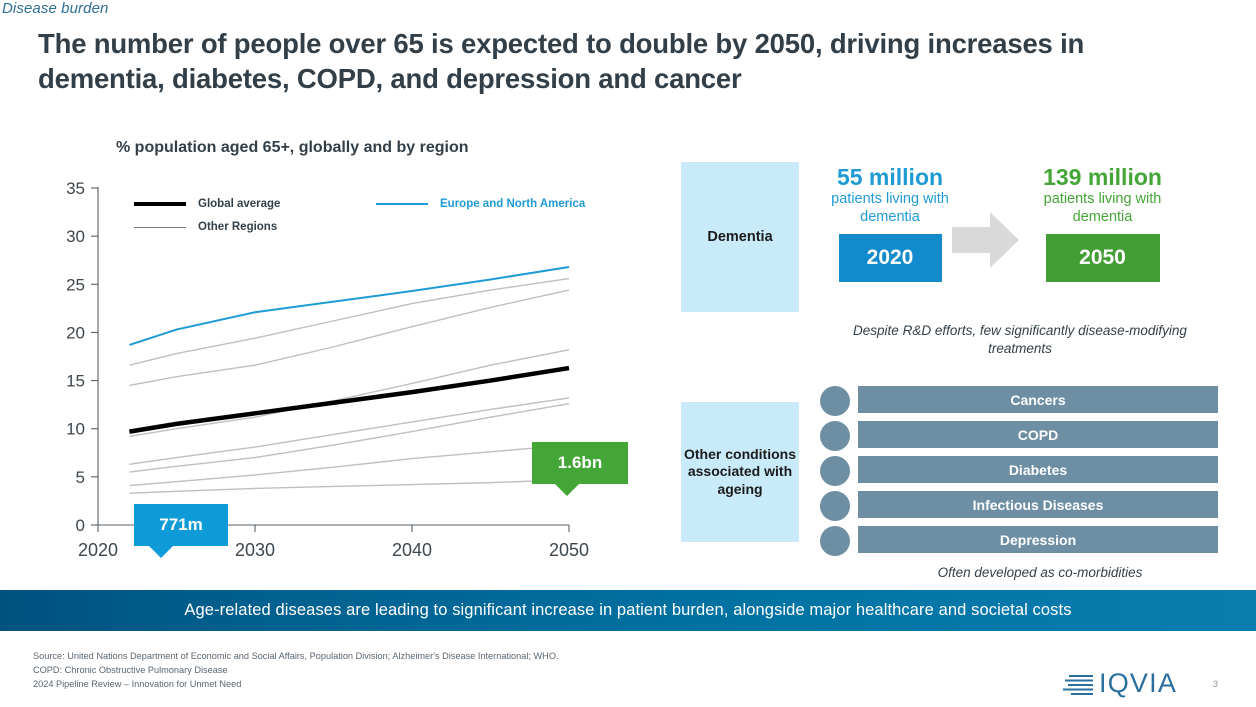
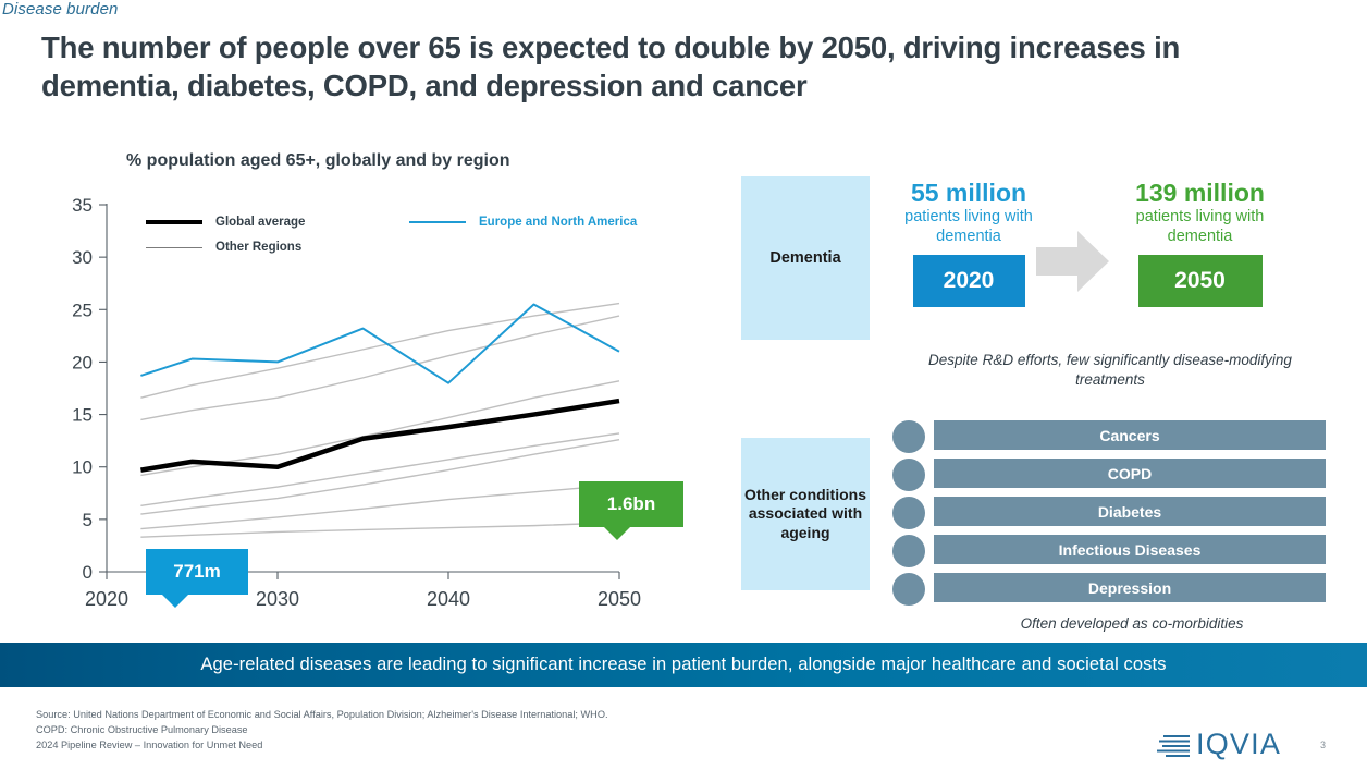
Global average/2030: 12 -> 10
Europe and North America/2030: 22 -> 20
Europe and North America/2040: 24 -> 18
Europe and North America/2050: 27 -> 21
